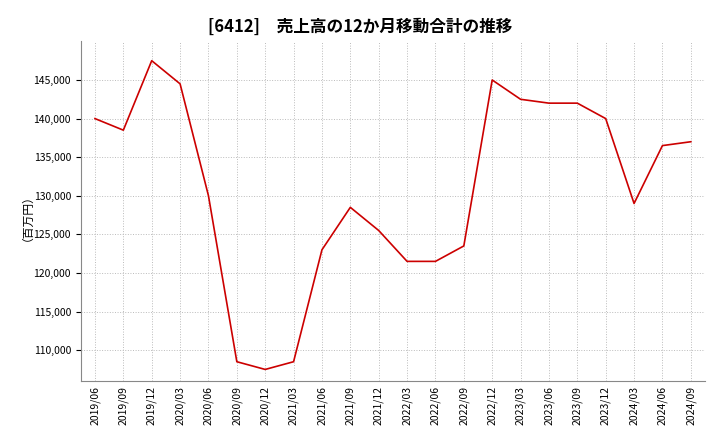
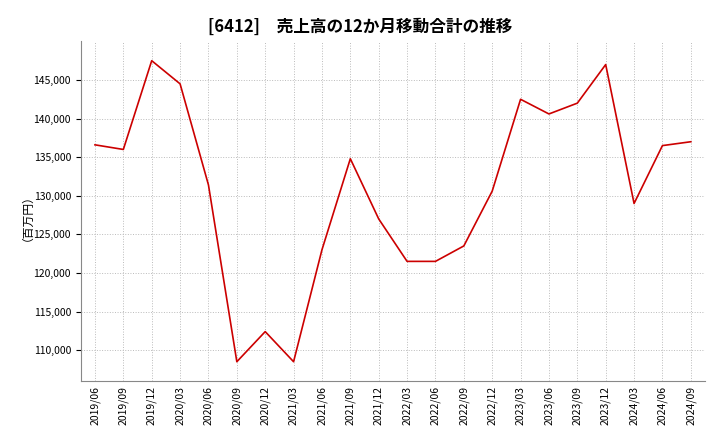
2019/06: 140,000 -> 136,600
2019/09: 138,500 -> 136,000
2020/06: 130,000 -> 131,400
2020/12: 107,500 -> 112,400
2021/09: 128,500 -> 134,800
2021/12: 125,500 -> 127,000
2022/12: 145,000 -> 130,600
2023/06: 142,000 -> 140,600
2023/12: 140,000 -> 147,000
